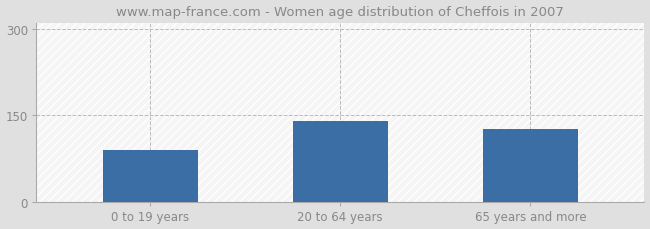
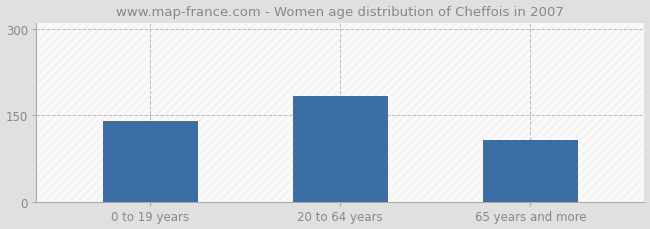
0 to 19 years: 90 -> 140
20 to 64 years: 140 -> 183
65 years and more: 126 -> 107
